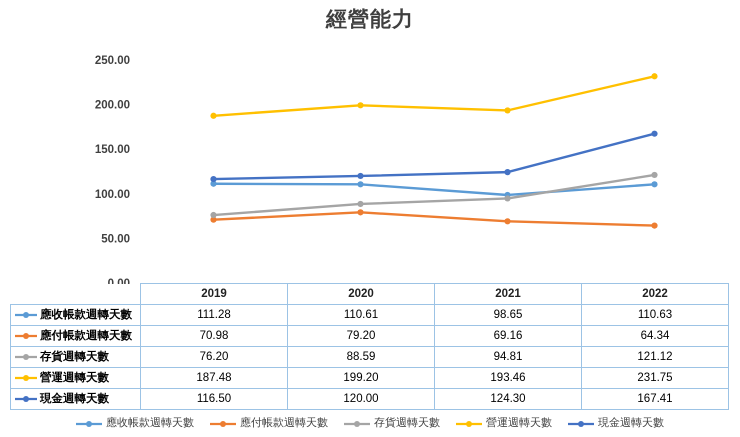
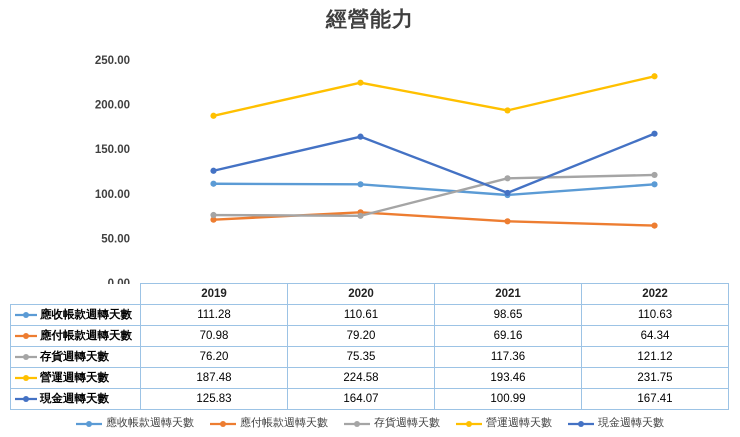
現金週轉天數/2019: 116.50 -> 125.83
存貨週轉天數/2020: 88.59 -> 75.35
營運週轉天數/2020: 199.20 -> 224.58
現金週轉天數/2020: 120.00 -> 164.07
存貨週轉天數/2021: 94.81 -> 117.36
現金週轉天數/2021: 124.30 -> 100.99
